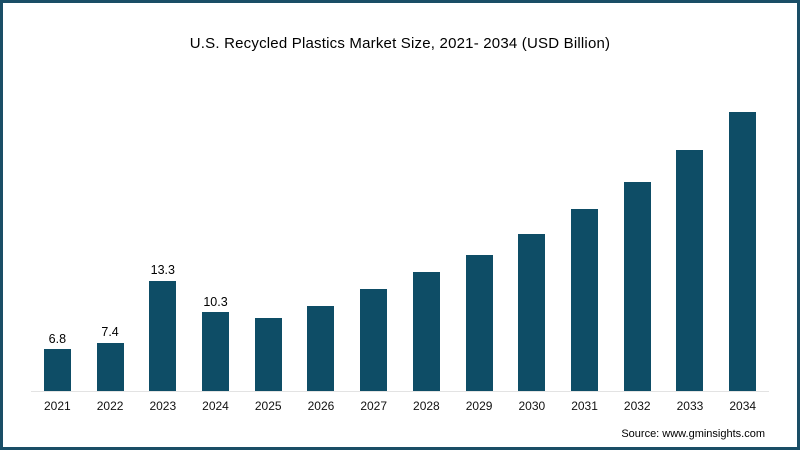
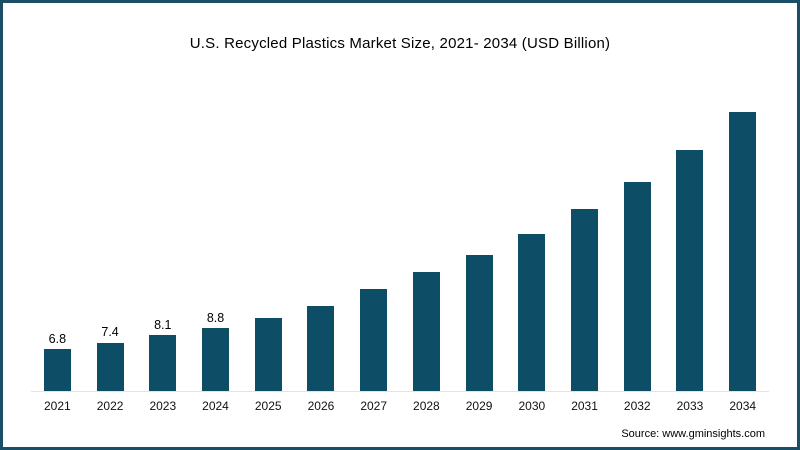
2023: 13.3 -> 8.1
2024: 10.3 -> 8.8
